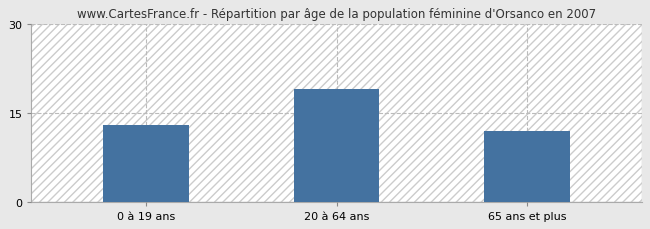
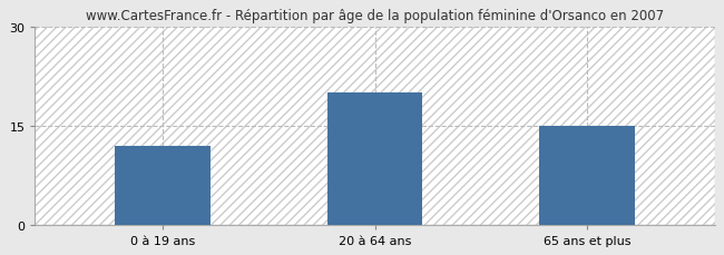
0 à 19 ans: 13 -> 12
20 à 64 ans: 19 -> 20
65 ans et plus: 12 -> 15
